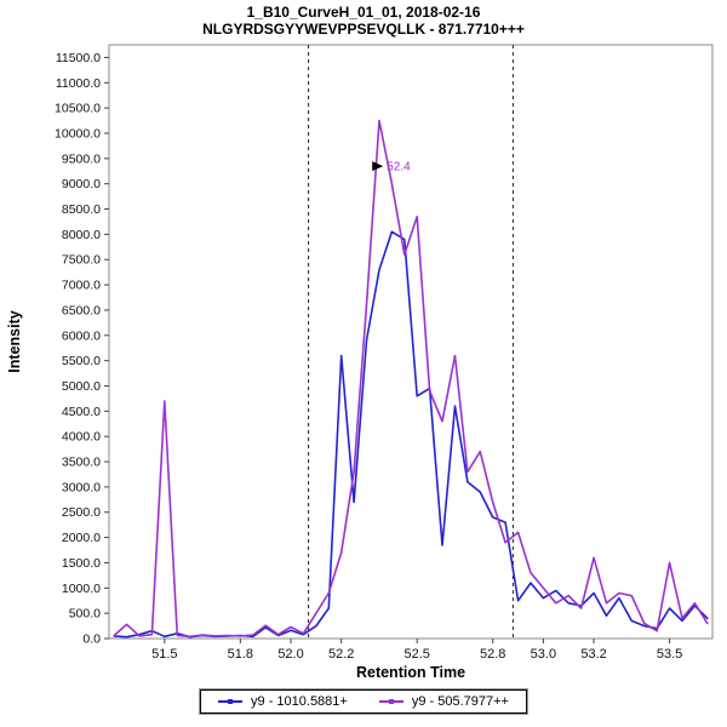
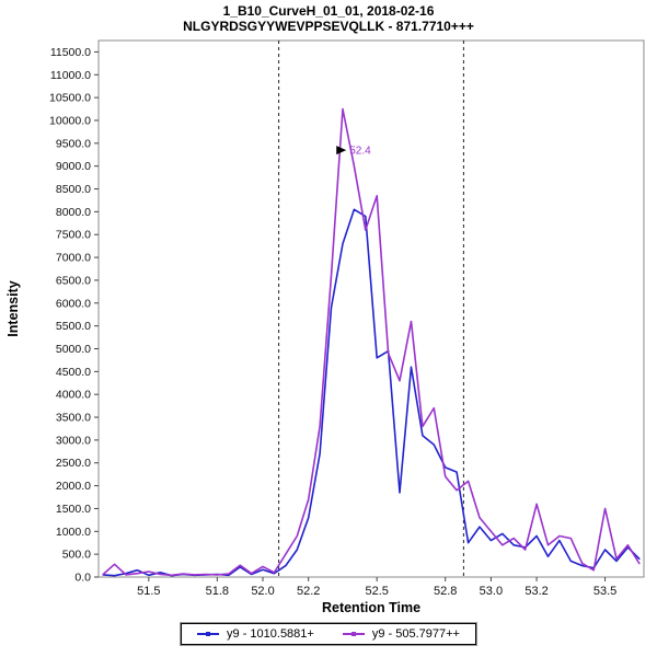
y9 - 505.7977++/51.5: 4700 -> 100
y9 - 1010.5881+/52.2: 5600 -> 1300
y9 - 505.7977++/52.8: 2700 -> 2200
